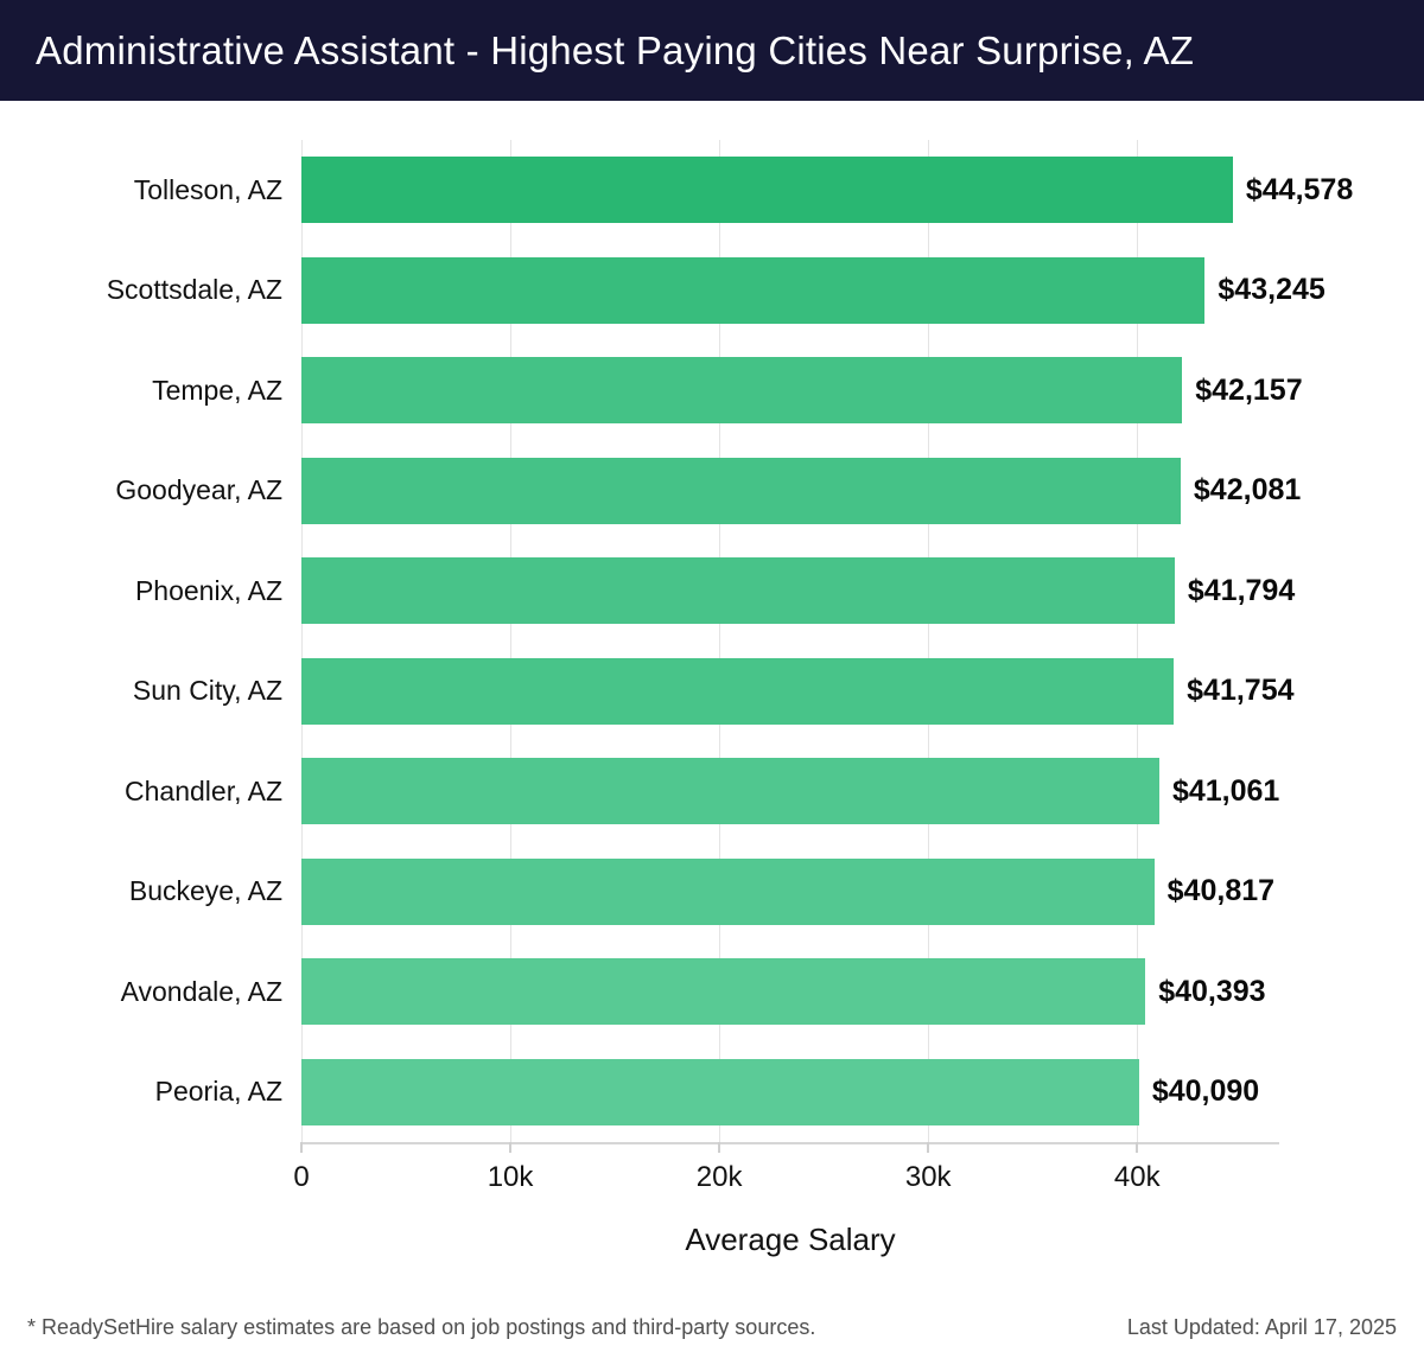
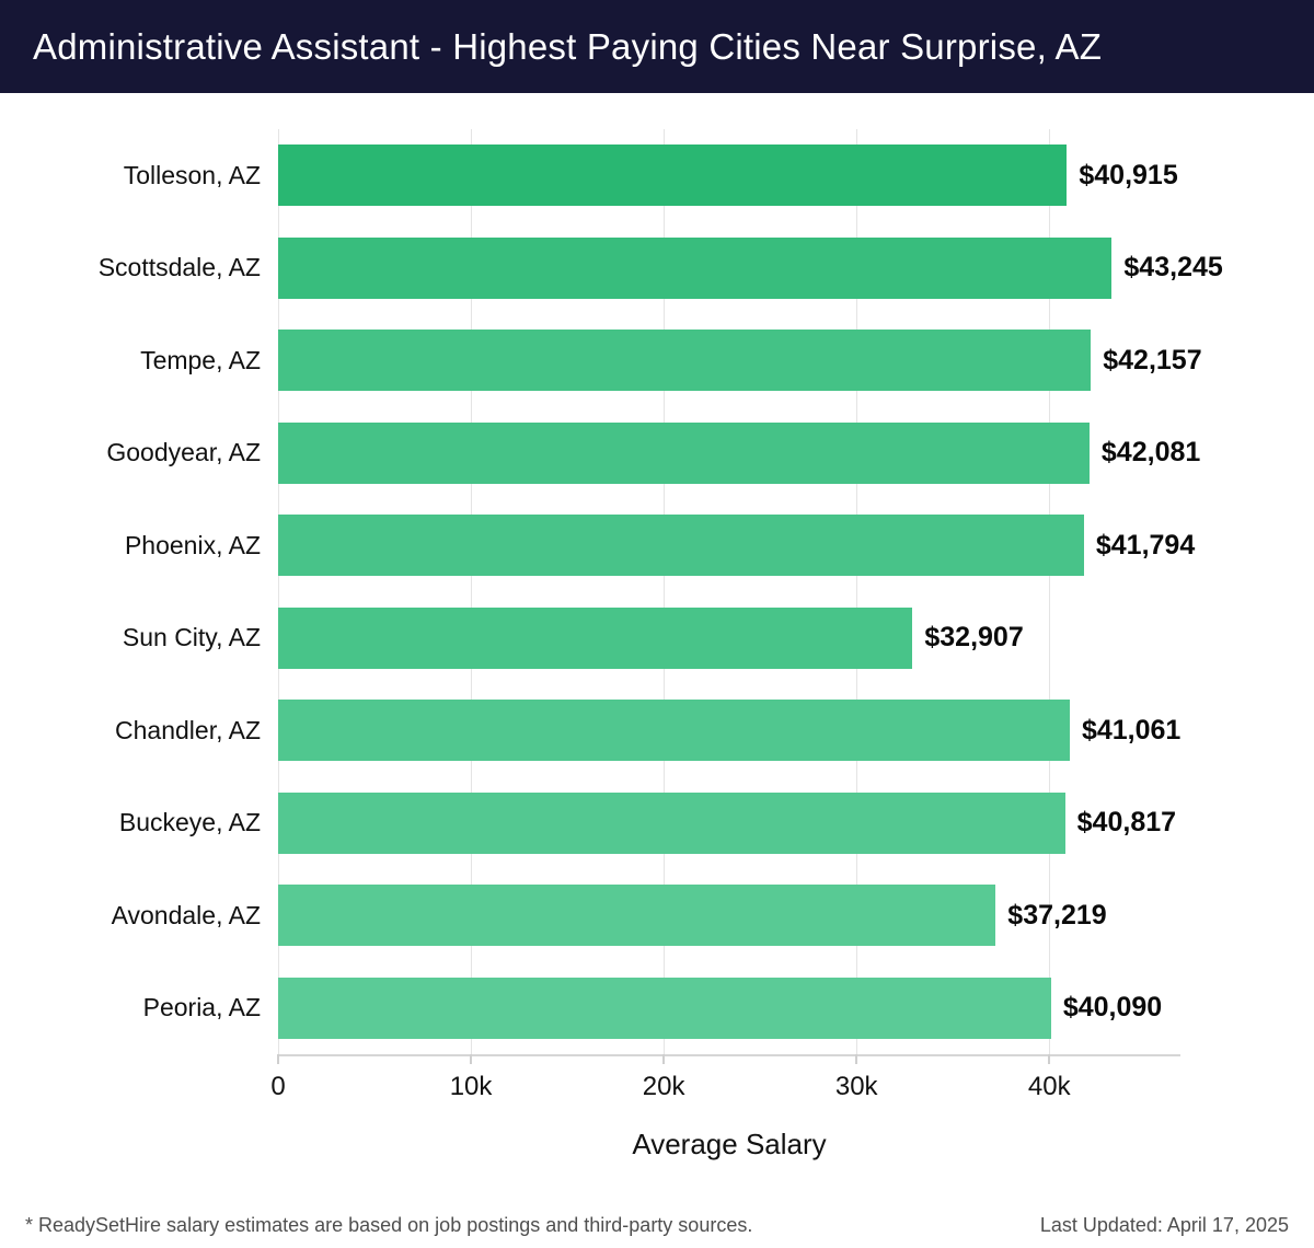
Tolleson, AZ: $44,578 -> $40,915
Sun City, AZ: $41,754 -> $32,907
Avondale, AZ: $40,393 -> $37,219
